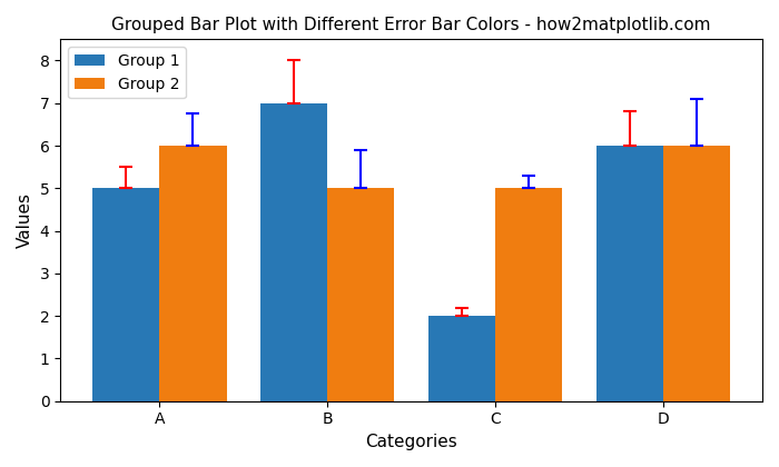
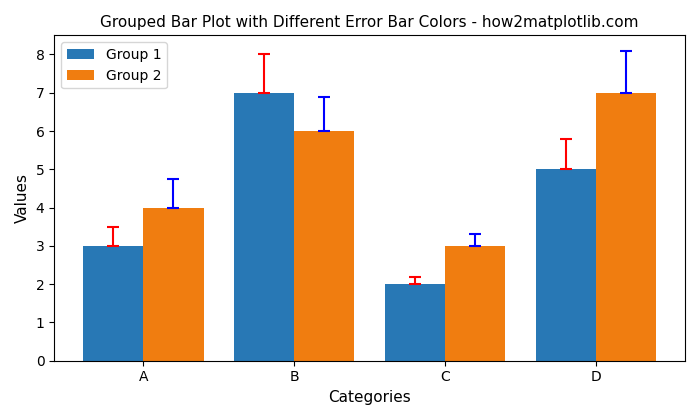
Group 1/A: 5 -> 3
Group 2/A: 6 -> 4
Group 2/B: 5 -> 6
Group 2/C: 5 -> 3
Group 1/D: 6 -> 5
Group 2/D: 6 -> 7
